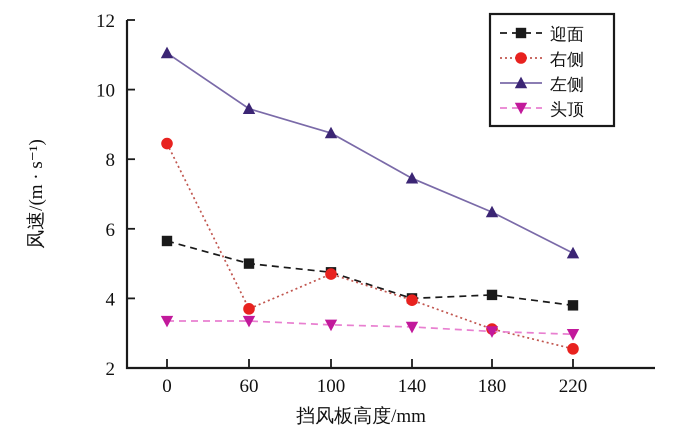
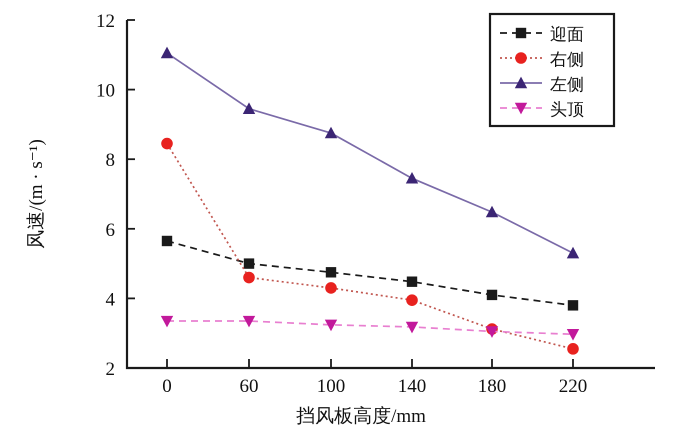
右侧/60: 3.7 -> 4.6
右侧/100: 4.7 -> 4.3
迎面/140: 4.0 -> 4.5
